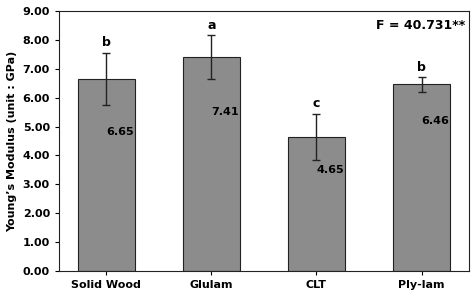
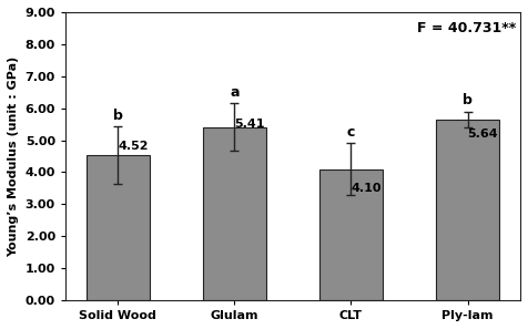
Solid Wood: 6.65 -> 4.52
Glulam: 7.41 -> 5.41
CLT: 4.65 -> 4.10
Ply-lam: 6.46 -> 5.64
